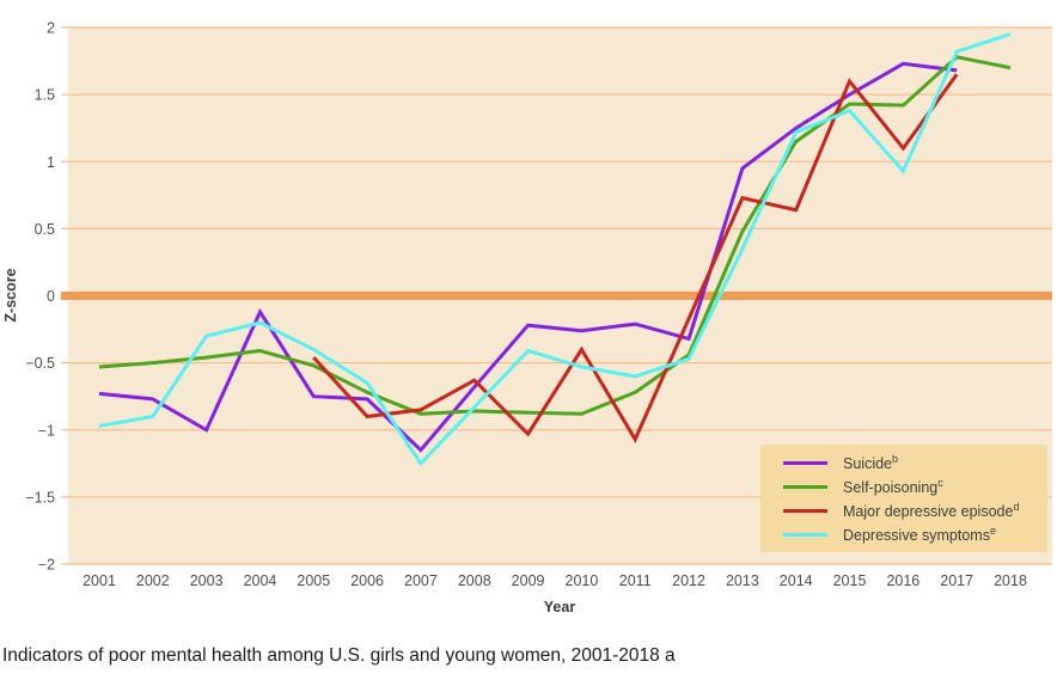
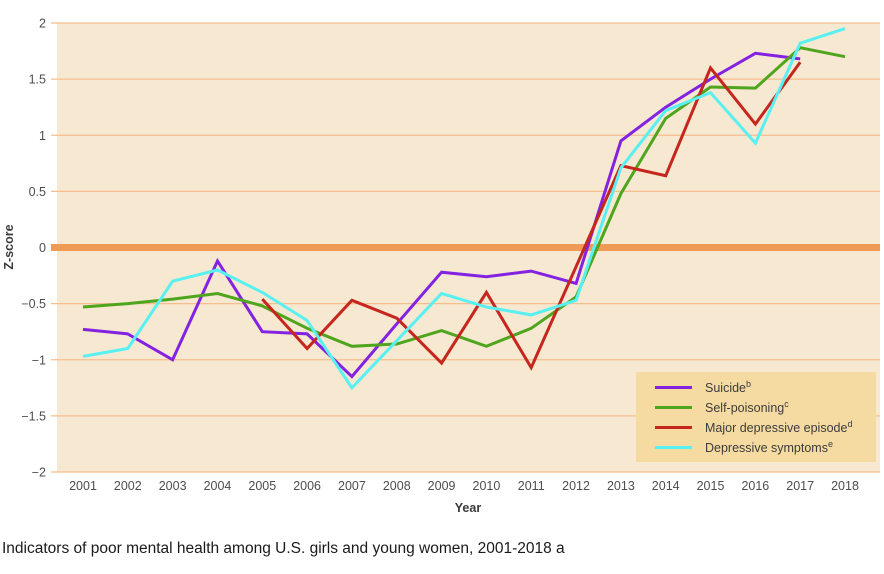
Major depressive episode/2007: -0.85 -> -0.47
Self-poisoning/2009: -0.87 -> -0.74
Depressive symptoms/2013: 0.35 -> 0.71
